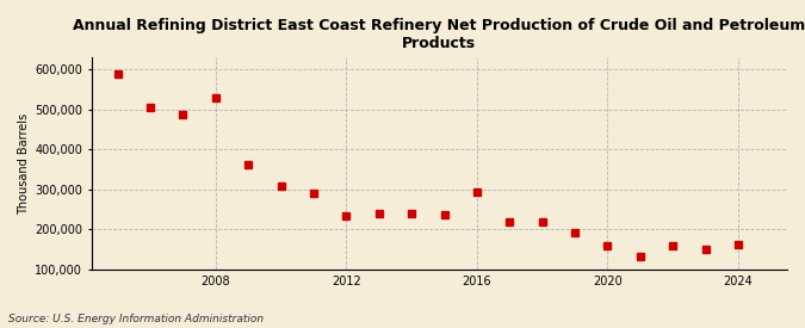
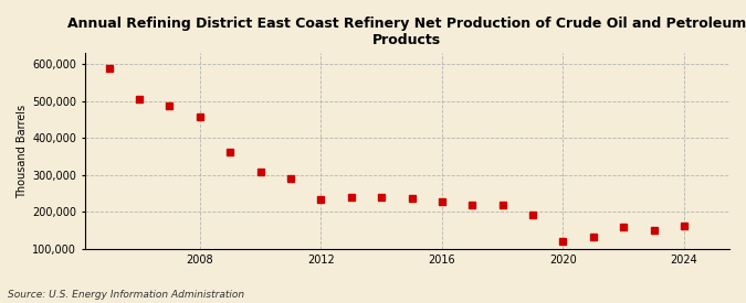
2008: 530,000 -> 457,000
2016: 295,000 -> 228,000
2020: 160,000 -> 122,000
